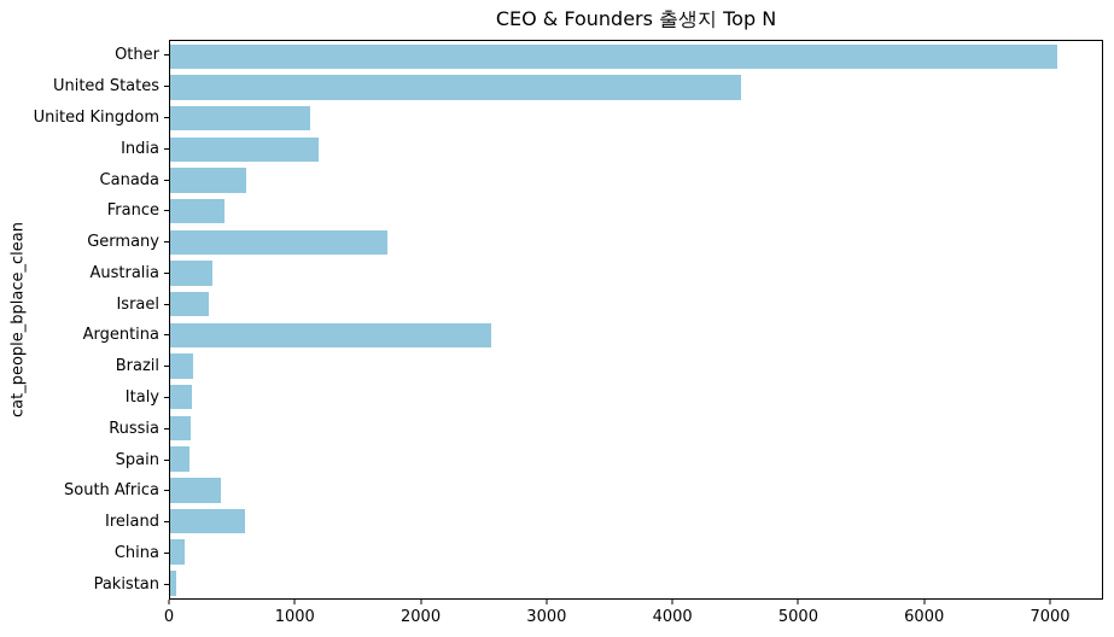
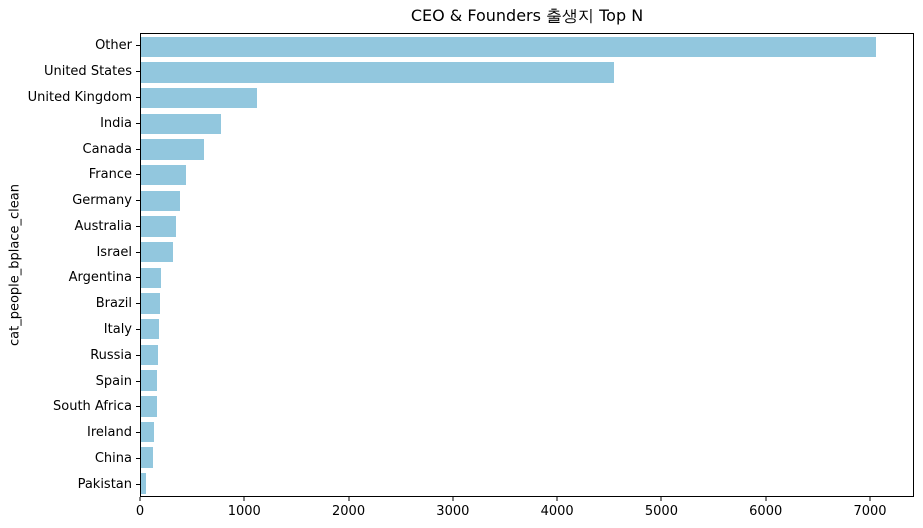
India: 1180 -> 770
Germany: 1730 -> 380
Argentina: 2560 -> 200
South Africa: 400 -> 150
Ireland: 600 -> 120
